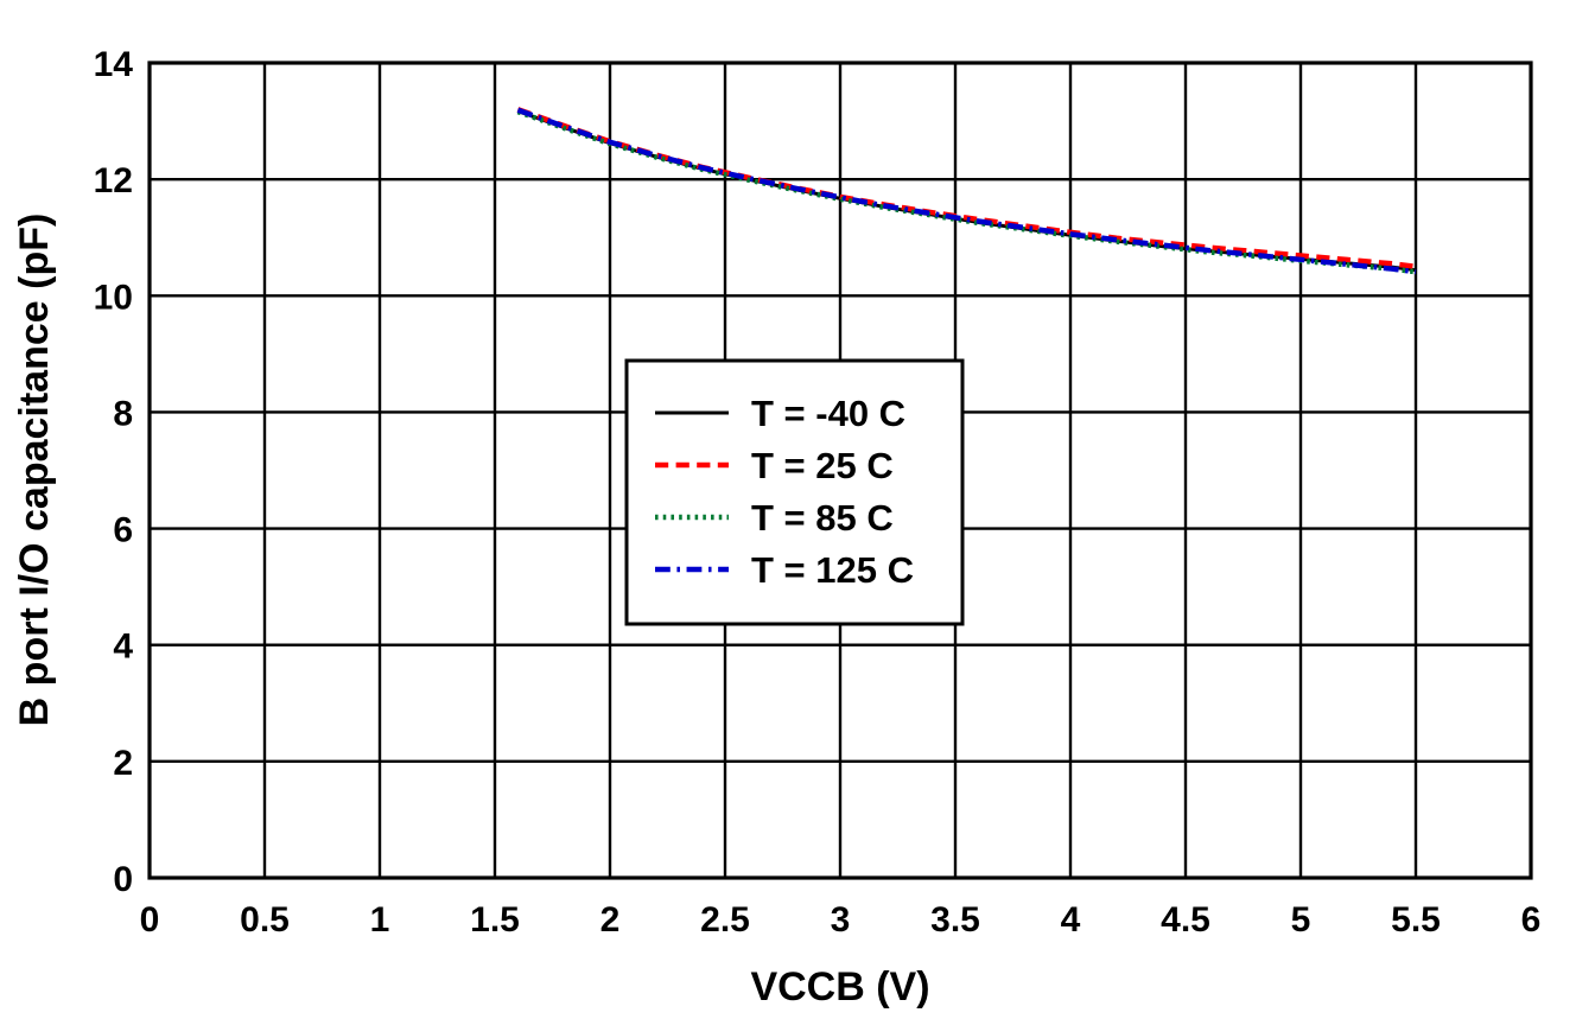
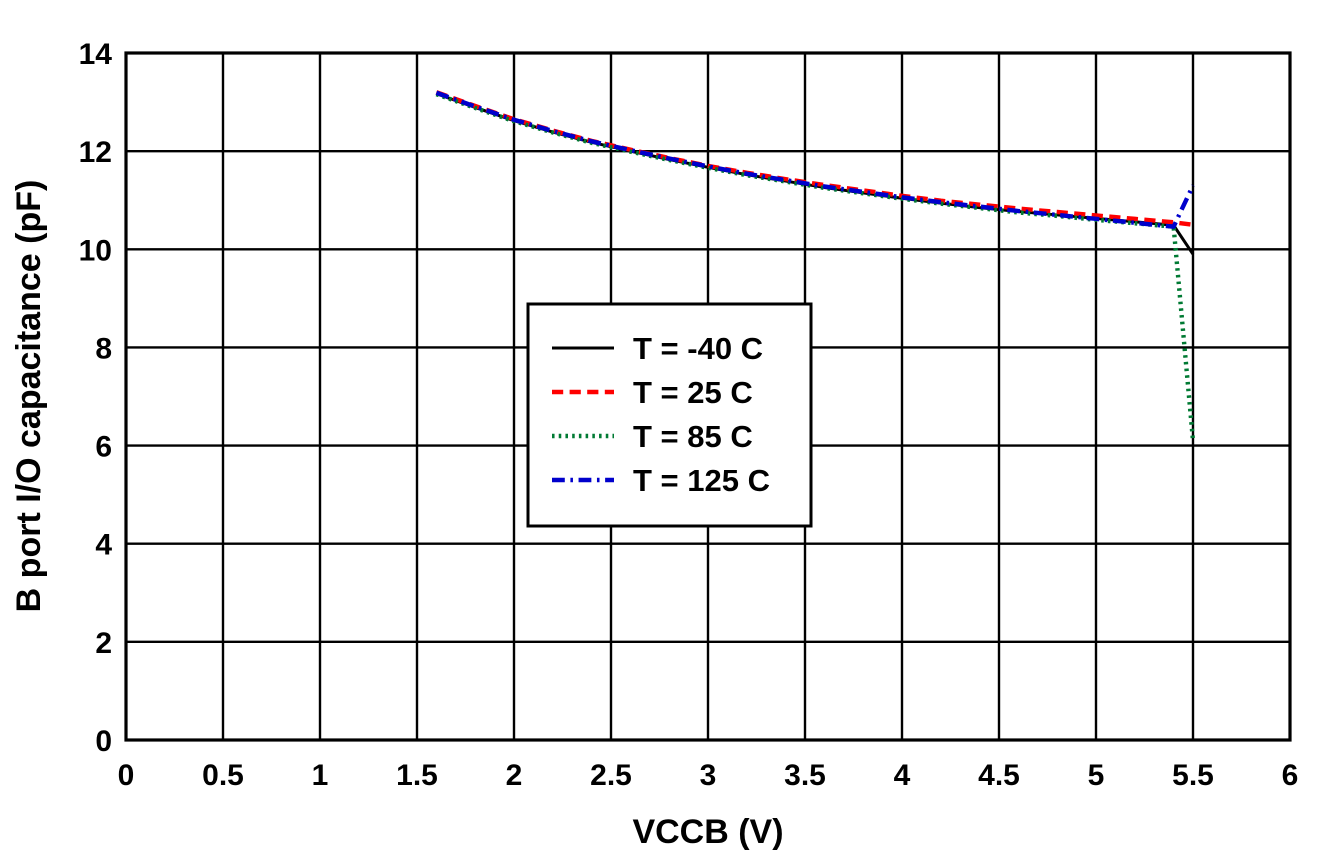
T = -40 C/5.5: 10,4 -> 9,9
T = 85 C/5.5: 10,4 -> 6,1
T = 125 C/5.5: 10,4 -> 11,3
